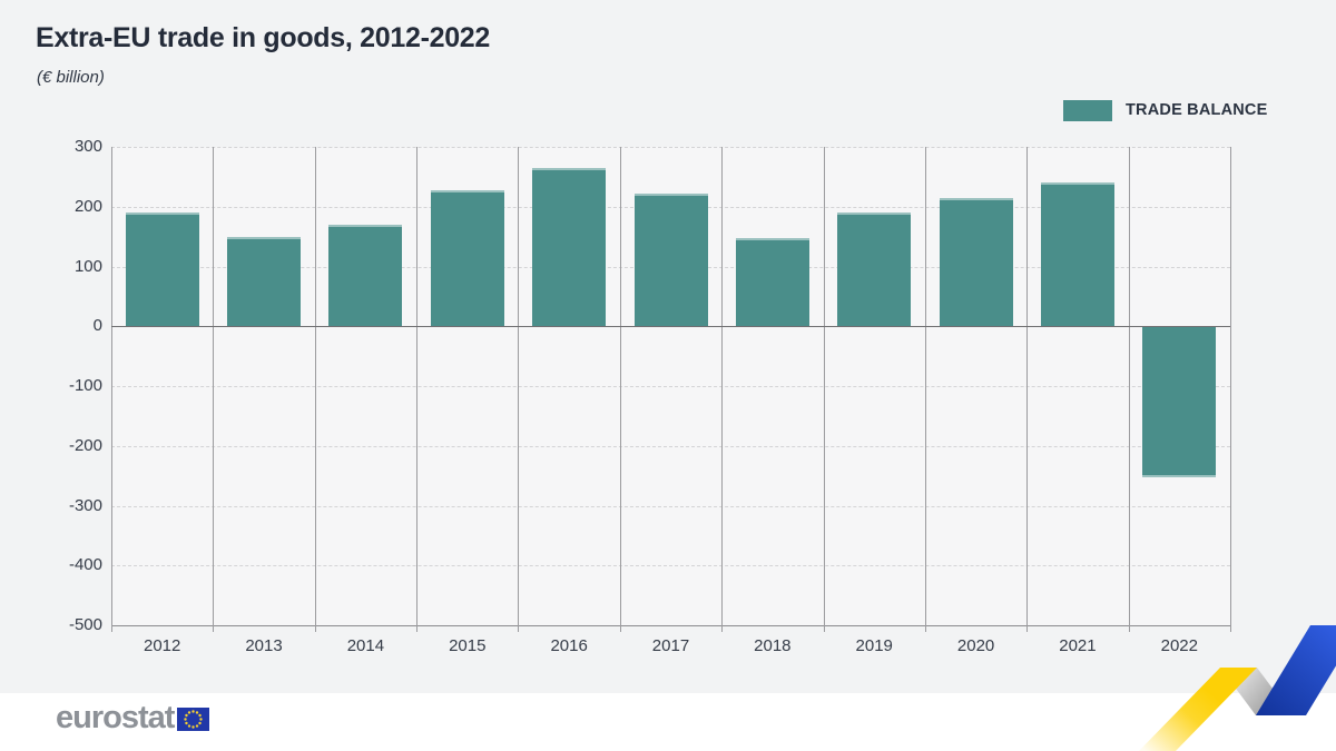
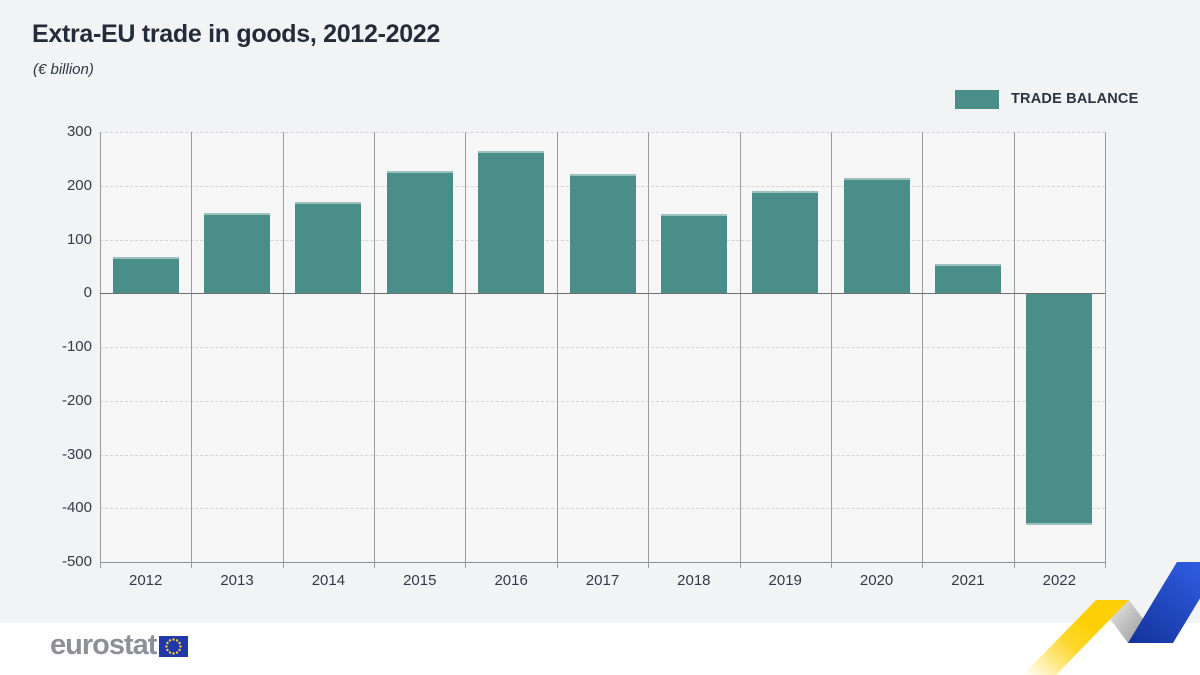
2012: 190 -> 70
2021: 240 -> 60
2022: -250 -> -430
